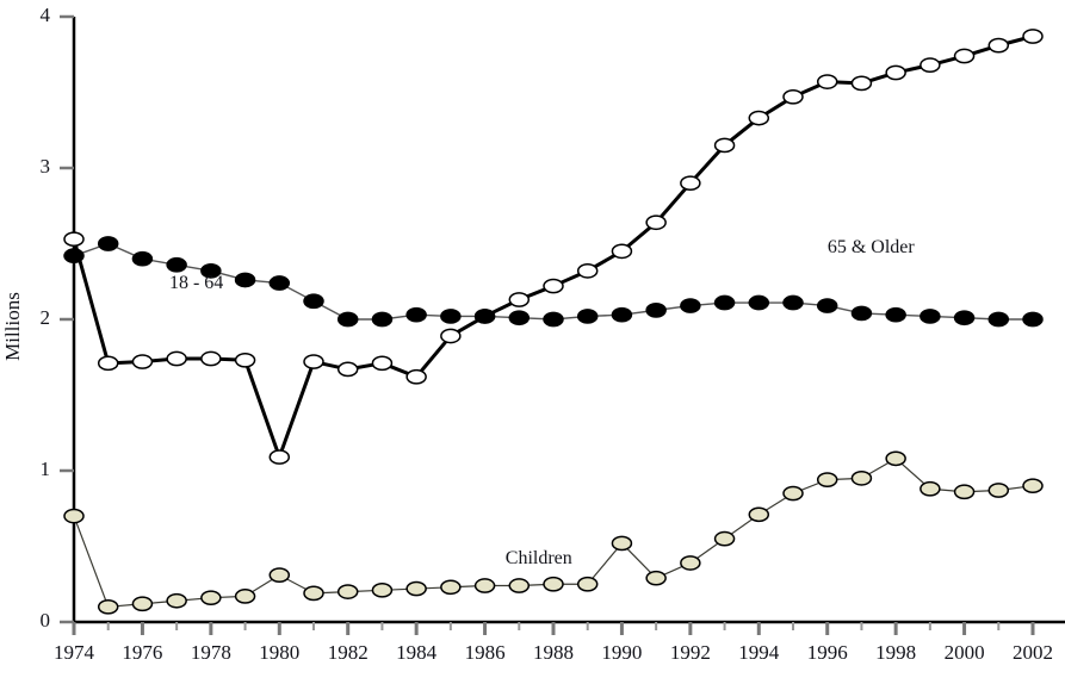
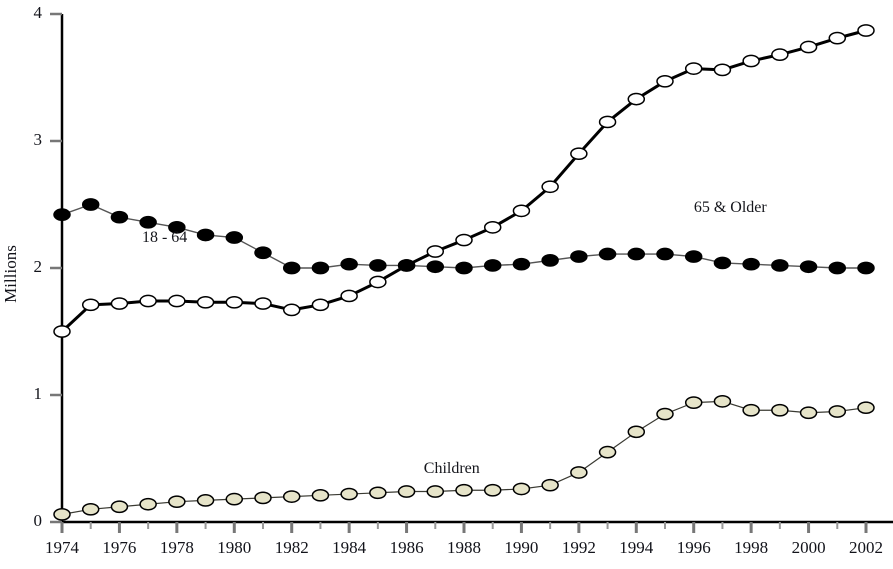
18 - 64/1974: 2.53 -> 1.50
Children/1974: 0.70 -> 0.06
18 - 64/1980: 1.09 -> 1.73
Children/1980: 0.31 -> 0.18
18 - 64/1984: 1.62 -> 1.78
Children/1990: 0.52 -> 0.26
Children/1998: 1.08 -> 0.88
